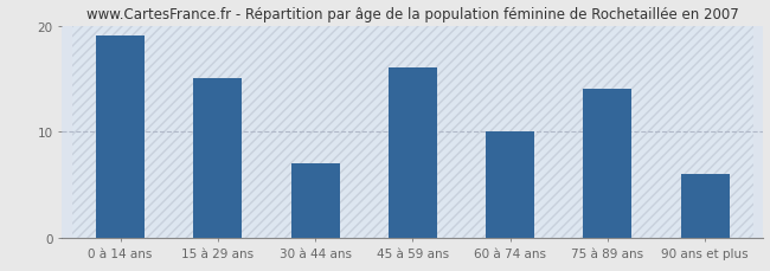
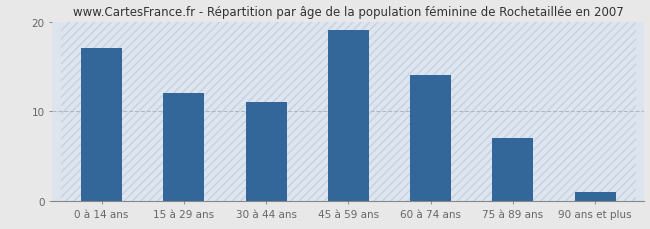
0 à 14 ans: 19 -> 17
15 à 29 ans: 15 -> 12
30 à 44 ans: 7 -> 11
45 à 59 ans: 16 -> 19
60 à 74 ans: 10 -> 14
75 à 89 ans: 14 -> 7
90 ans et plus: 6 -> 1
